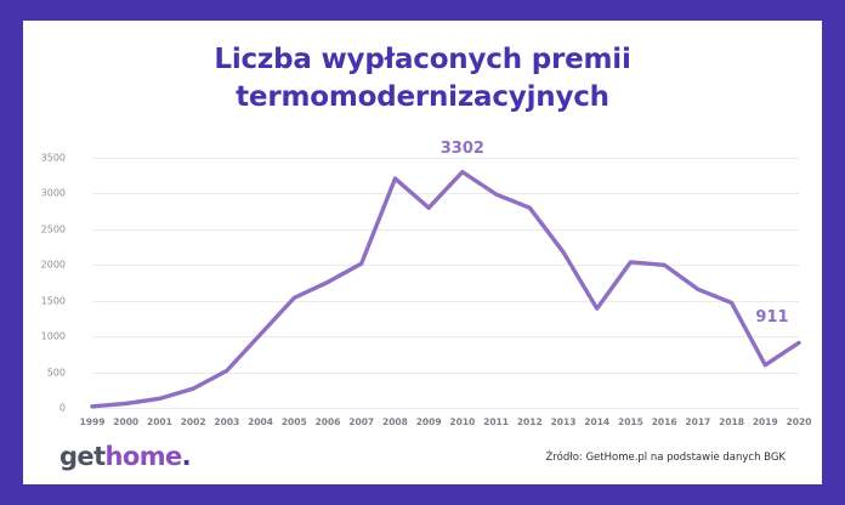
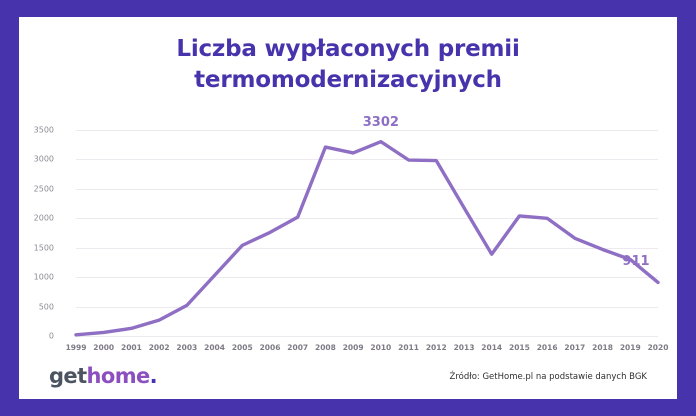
2009: 2800 -> 3100
2012: 2800 -> 3000
2019: 600 -> 1300
